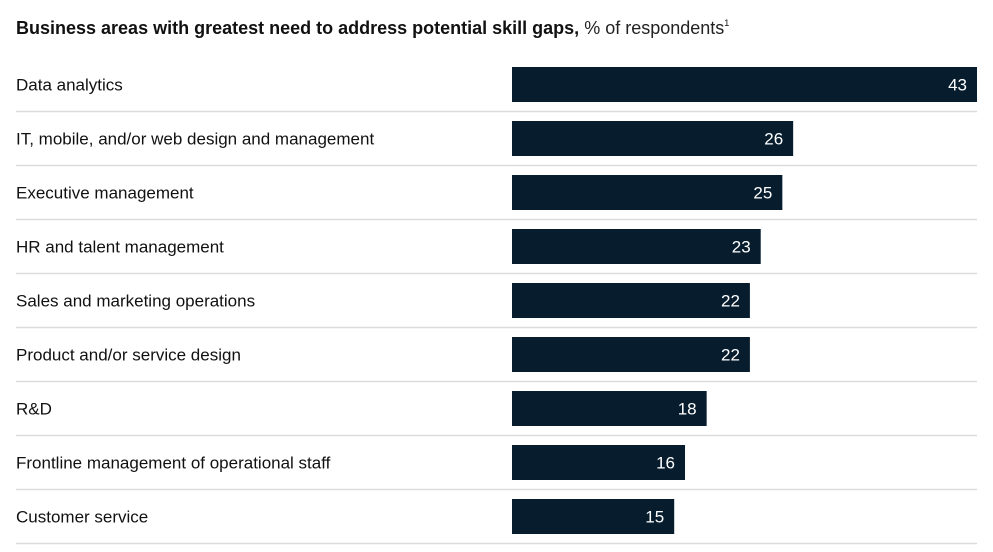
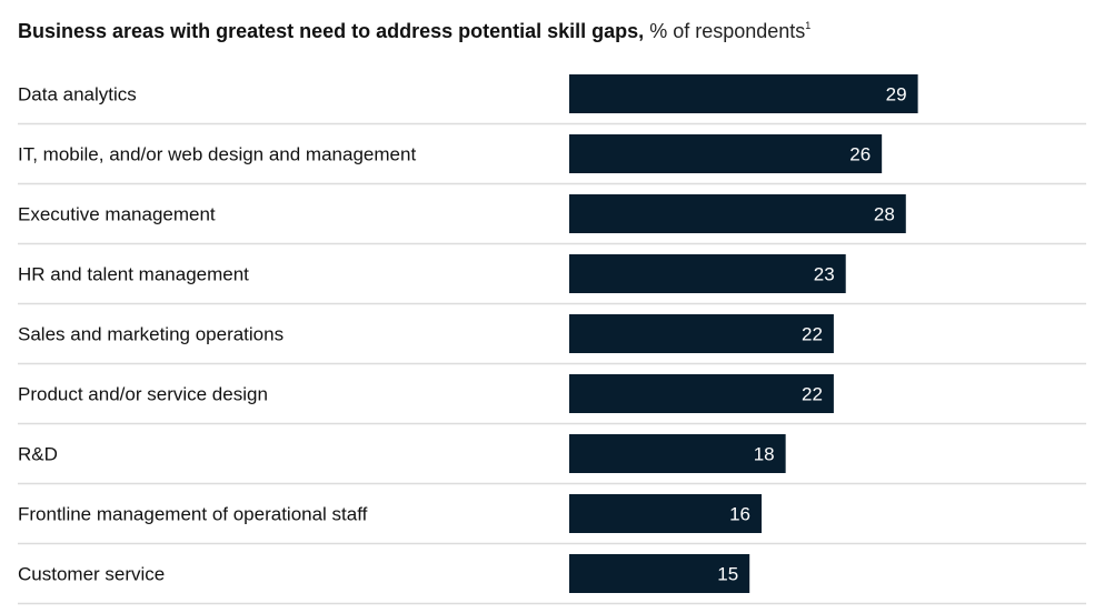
Data analytics: 43 -> 29
Executive management: 25 -> 28
